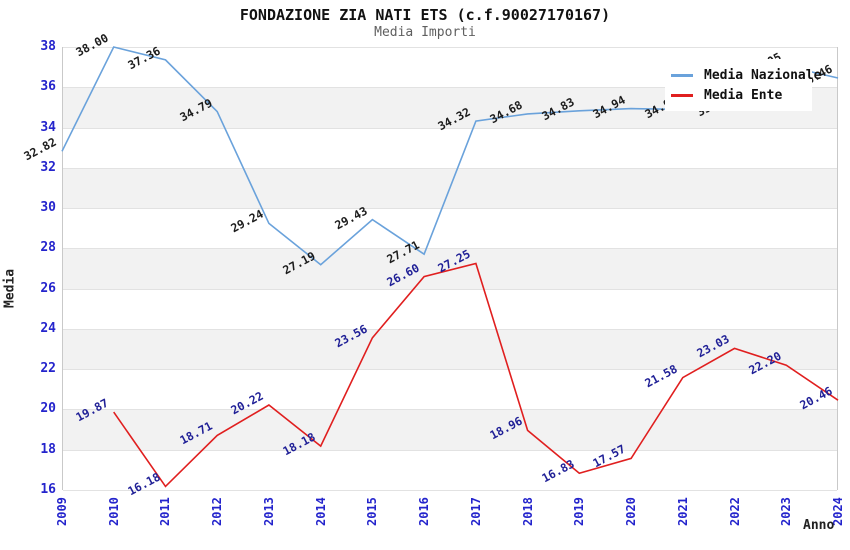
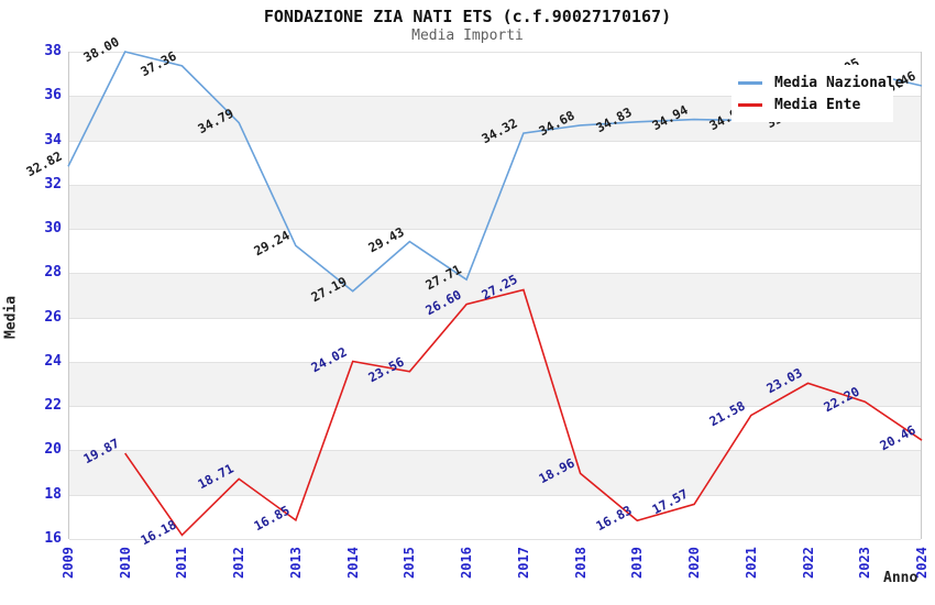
Media Ente/2013: 20.22 -> 16.85
Media Ente/2014: 18.18 -> 24.02
